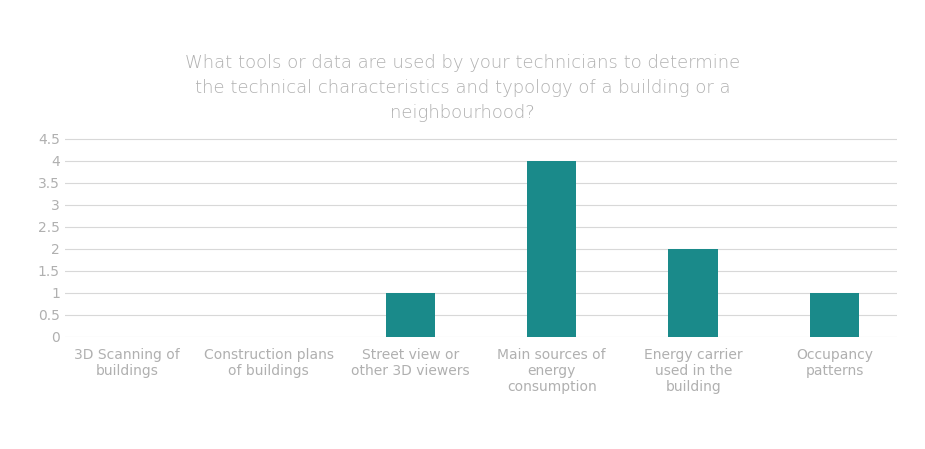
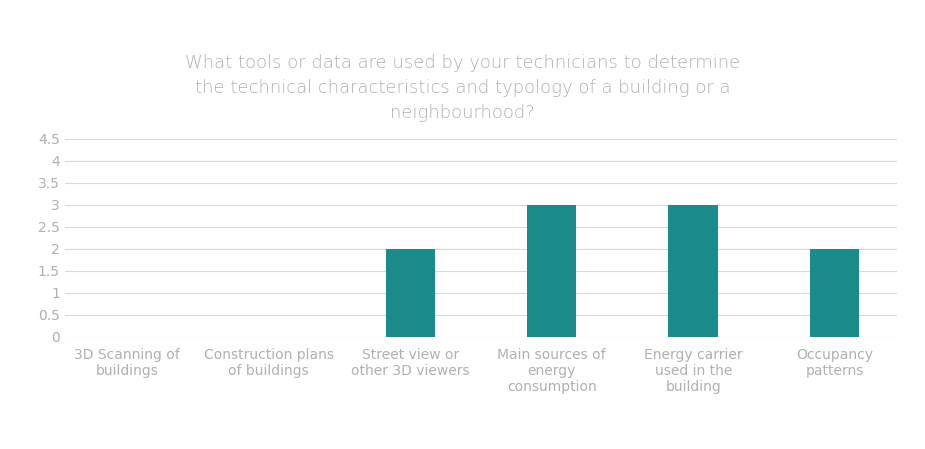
Street view or other 3D viewers: 1 -> 2
Main sources of energy consumption: 4 -> 3
Energy carrier used in the building: 2 -> 3
Occupancy patterns: 1 -> 2
